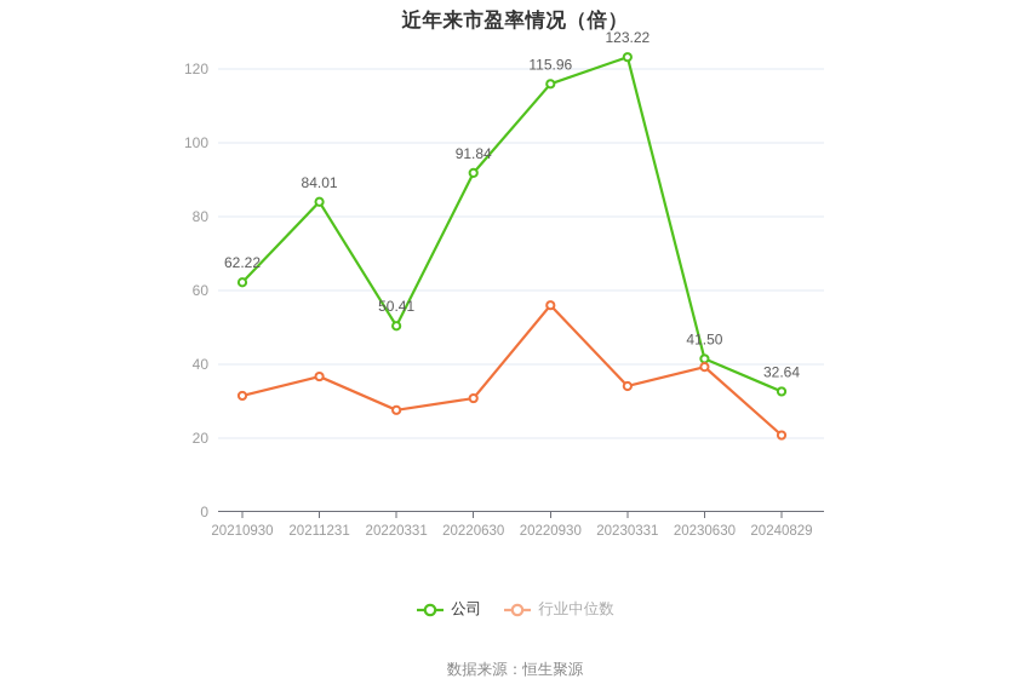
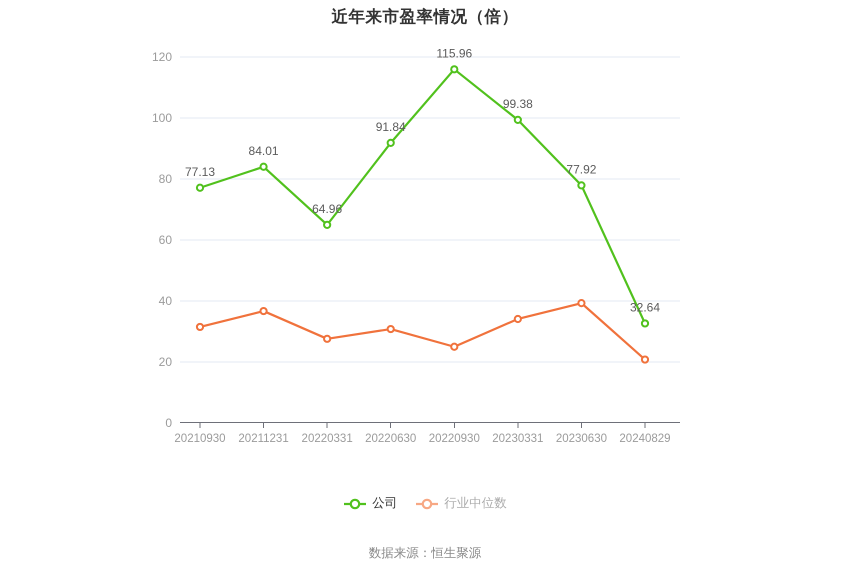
公司/20210930: 62.22 -> 77.13
公司/20220331: 50.41 -> 64.96
行业中位数/20220930: 56 -> 25
公司/20230331: 123.22 -> 99.38
公司/20230630: 41.50 -> 77.92
